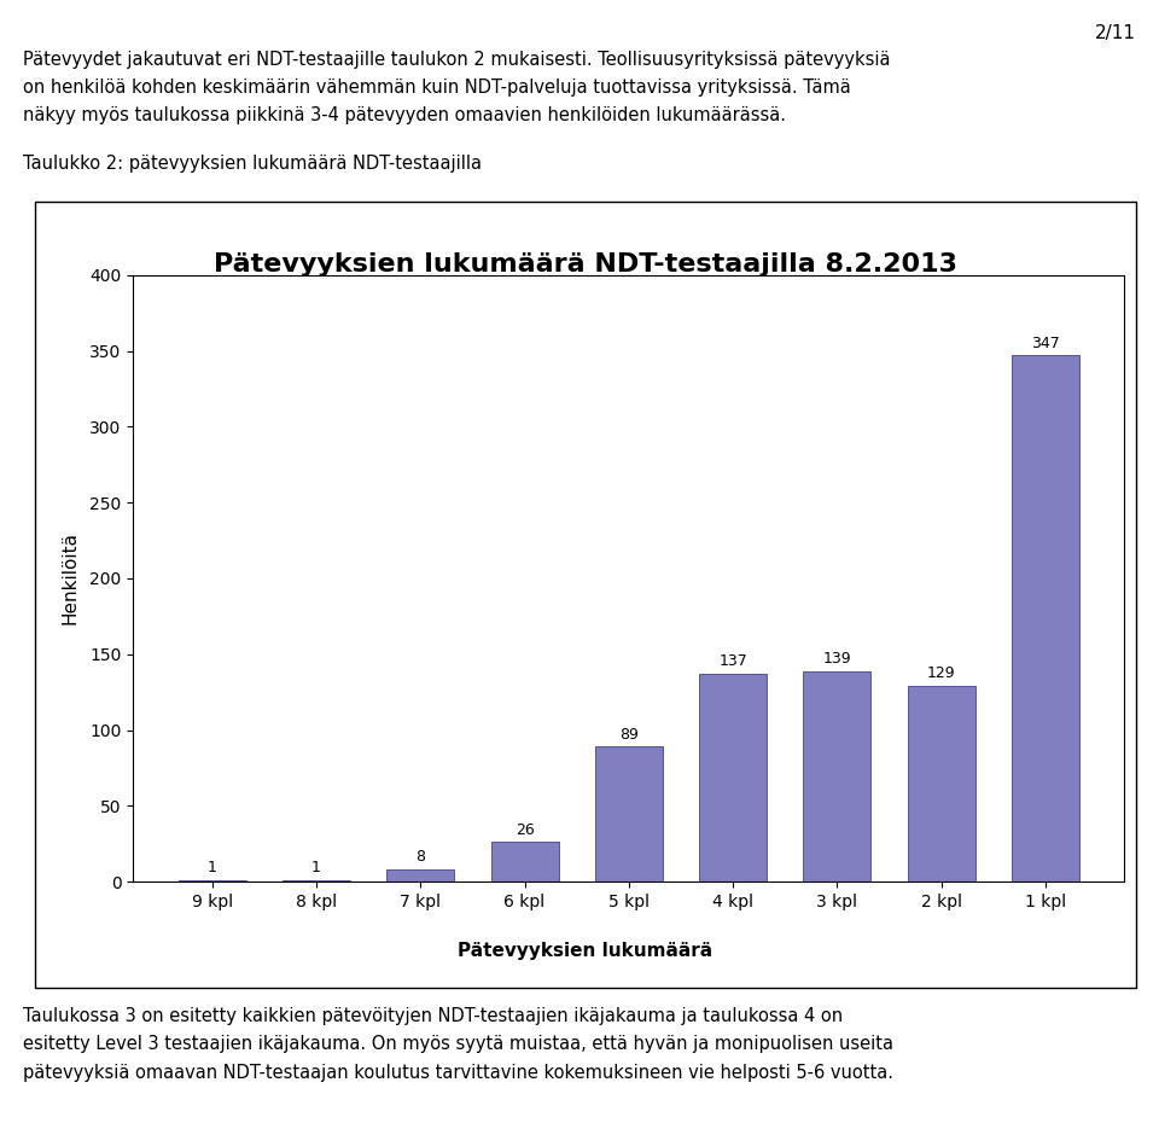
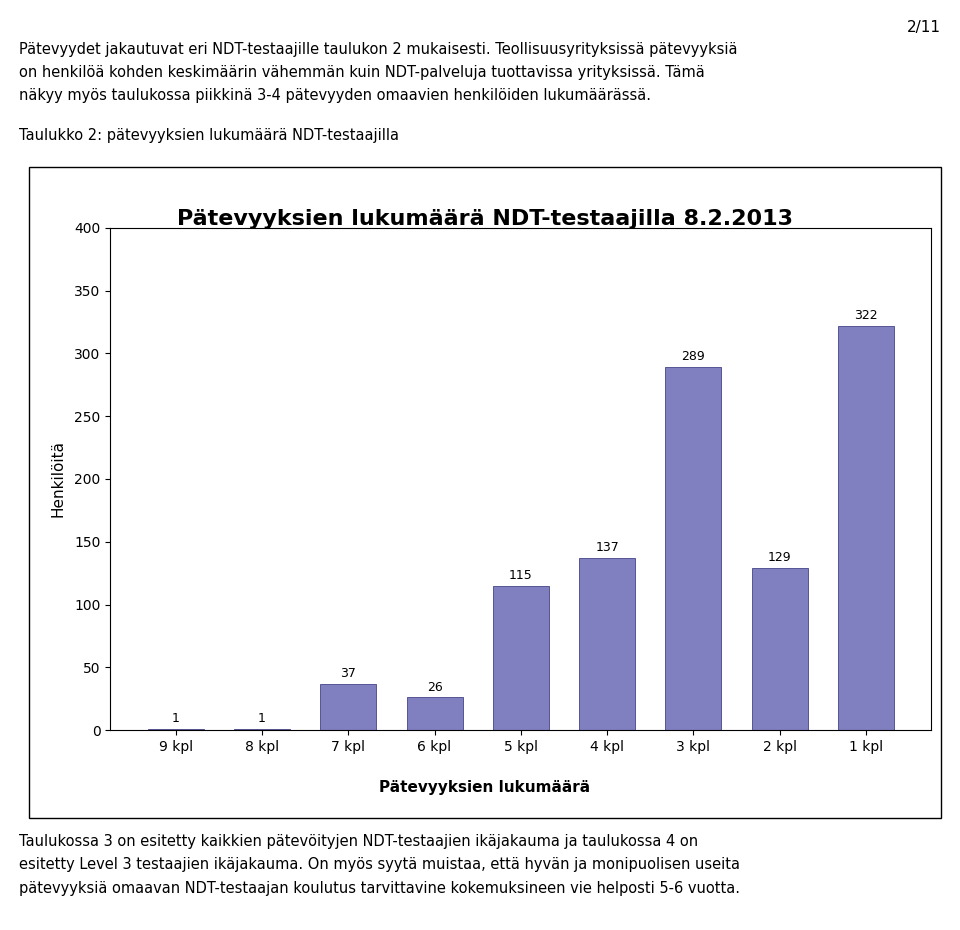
7 kpl: 8 -> 37
5 kpl: 89 -> 115
3 kpl: 139 -> 289
1 kpl: 347 -> 322
